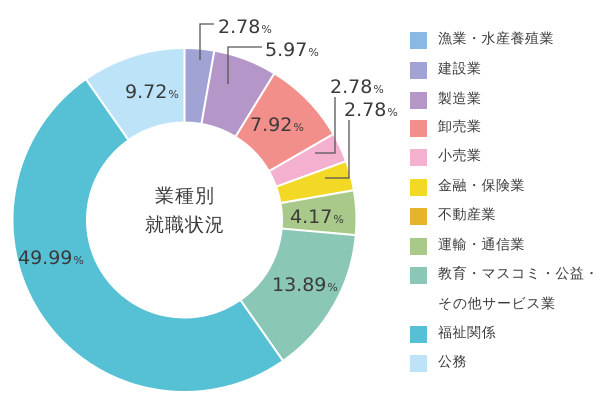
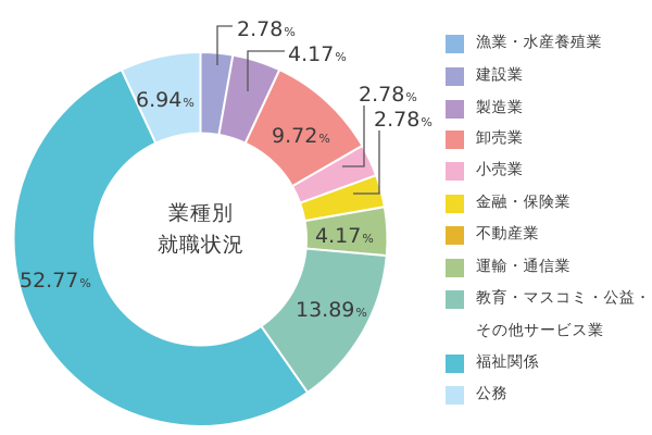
製造業: 5.97 -> 4.17
卸売業: 7.92 -> 9.72
福祉関係: 49.99 -> 52.77
公務: 9.72 -> 6.94
